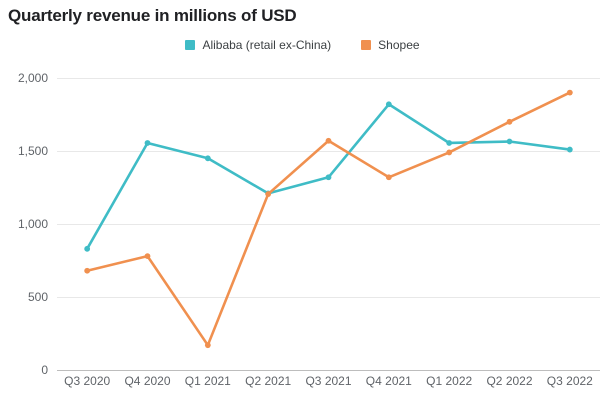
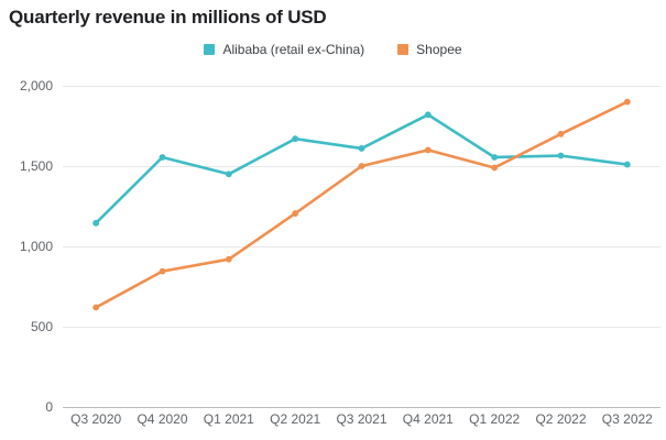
Alibaba (retail ex-China)/Q3 2020: 830 -> 1140
Shopee/Q3 2020: 680 -> 620
Shopee/Q4 2020: 780 -> 840
Shopee/Q1 2021: 170 -> 920
Alibaba (retail ex-China)/Q2 2021: 1210 -> 1670
Alibaba (retail ex-China)/Q3 2021: 1320 -> 1610
Shopee/Q3 2021: 1570 -> 1500
Shopee/Q4 2021: 1320 -> 1600
